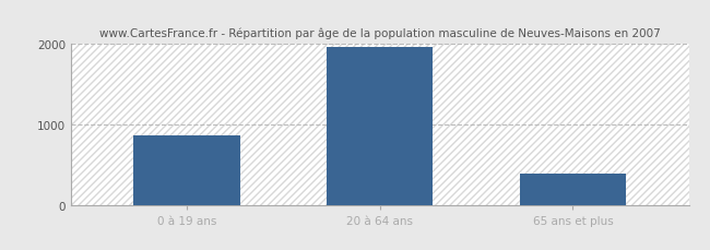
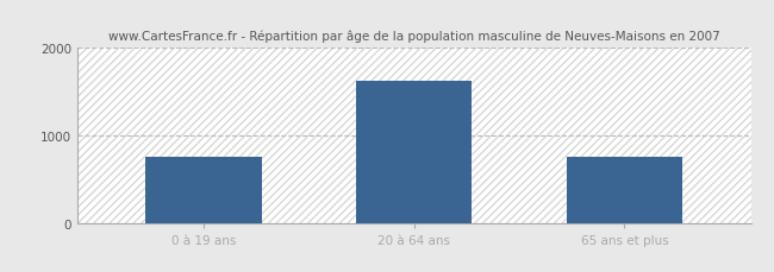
0 à 19 ans: 870 -> 760
20 à 64 ans: 1960 -> 1620
65 ans et plus: 390 -> 760
